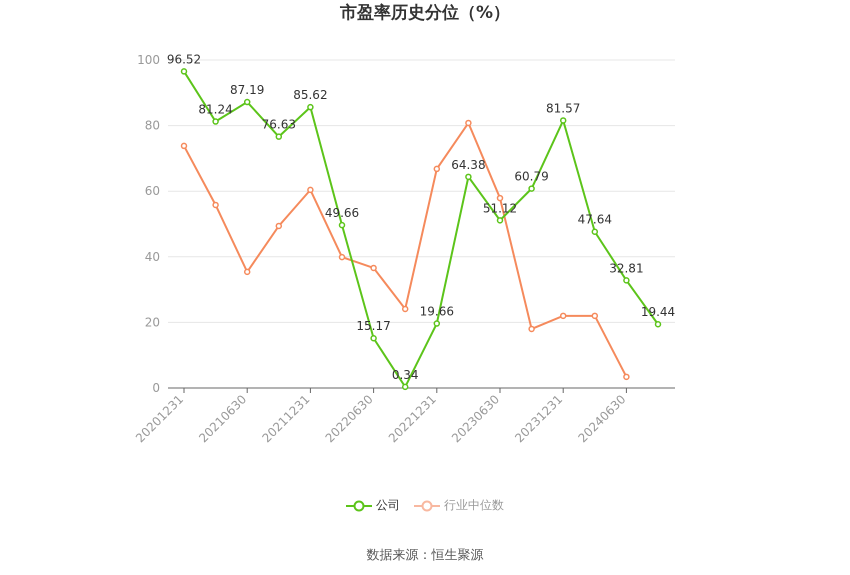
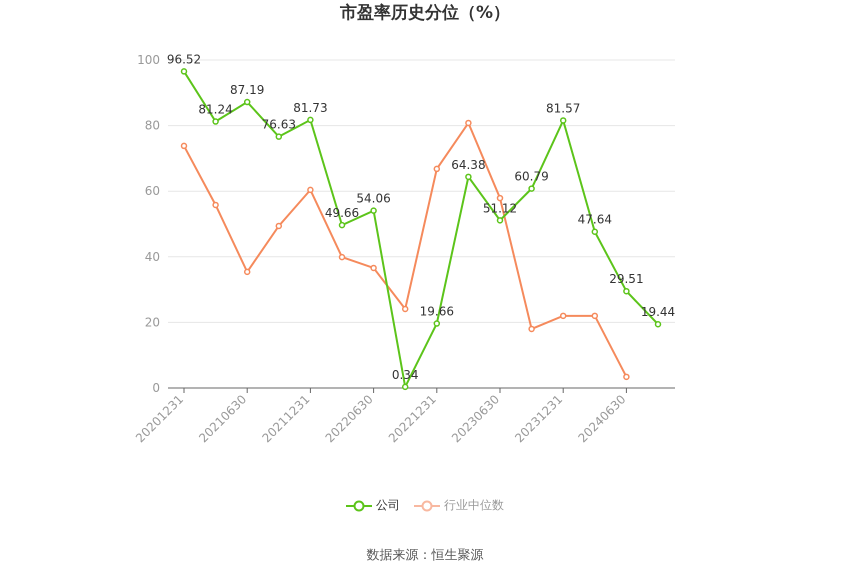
公司/20211231: 85.62 -> 81.73
公司/20220630: 15.17 -> 54.06
公司/20240630: 32.81 -> 29.51
